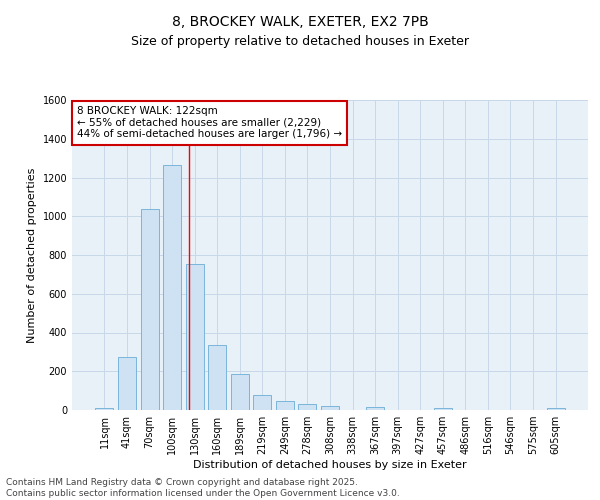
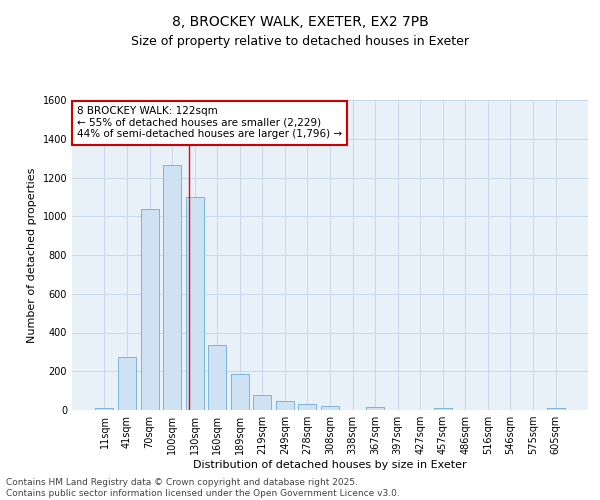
130sqm: 760 -> 1100
